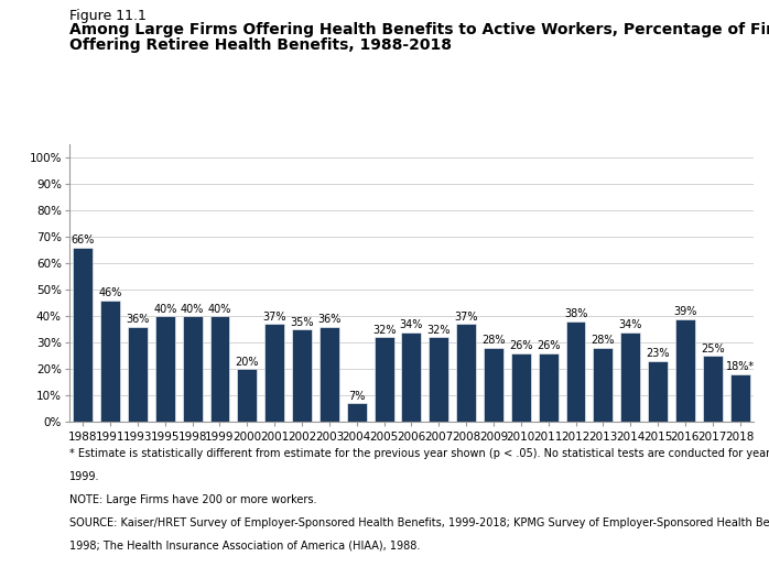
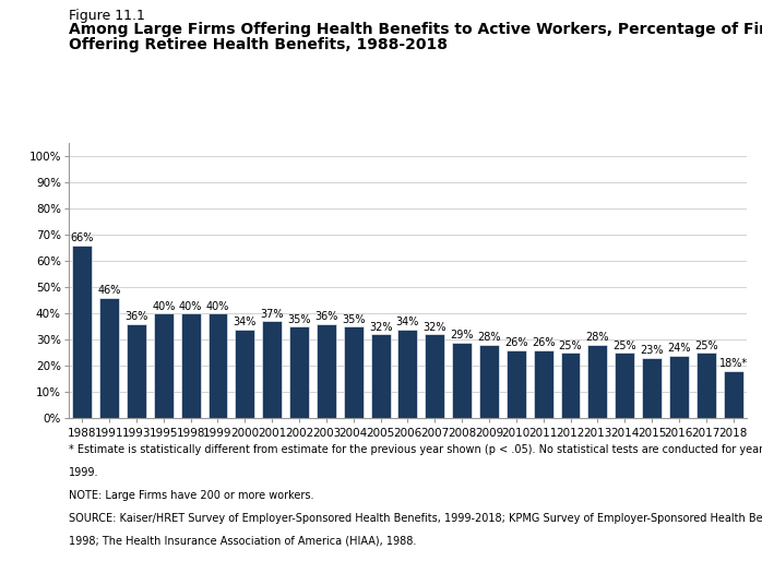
2000: 20% -> 34%
2004: 7% -> 35%
2008: 37% -> 29%
2012: 38% -> 25%
2014: 34% -> 25%
2016: 39% -> 24%
